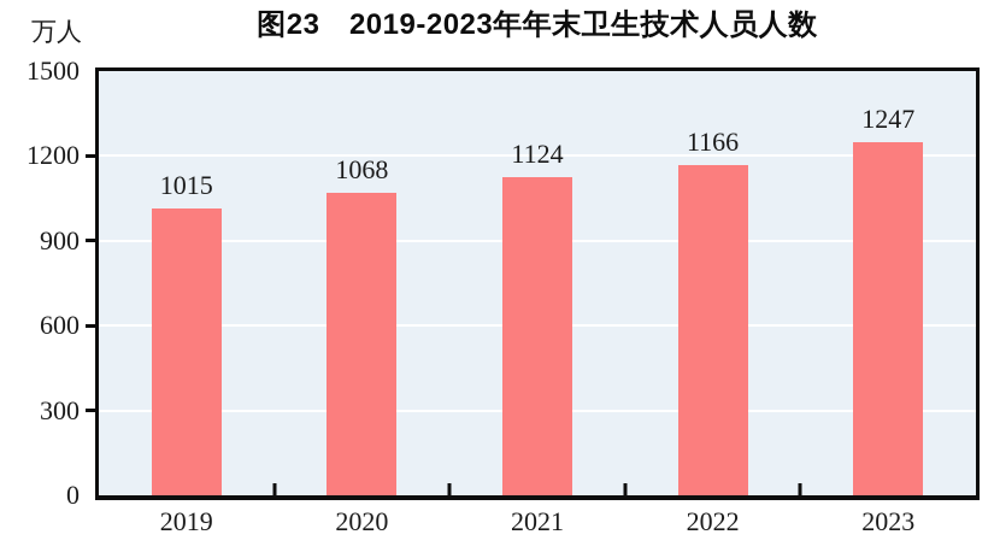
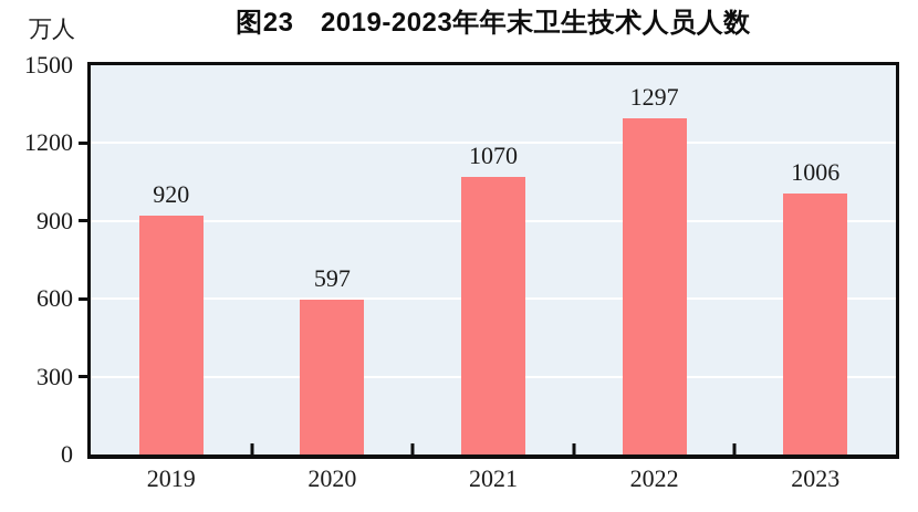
2019: 1015 -> 920
2020: 1068 -> 597
2021: 1124 -> 1070
2022: 1166 -> 1297
2023: 1247 -> 1006
